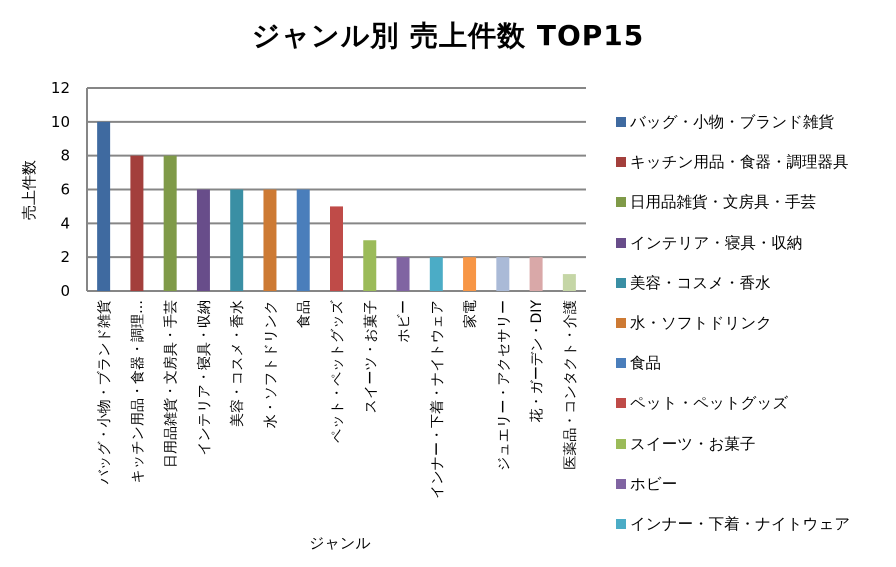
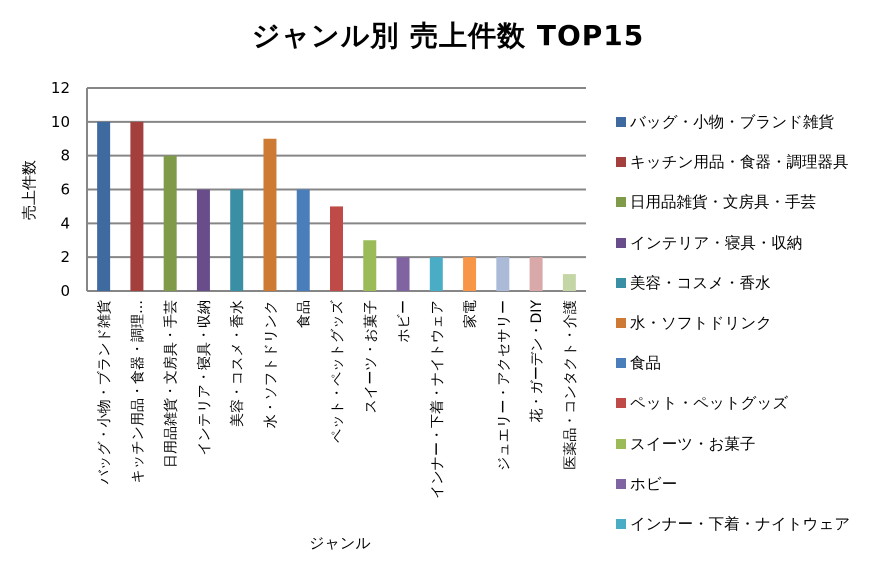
キッチン用品・食器・調理器具: 8 -> 10
水・ソフトドリンク: 6 -> 9
